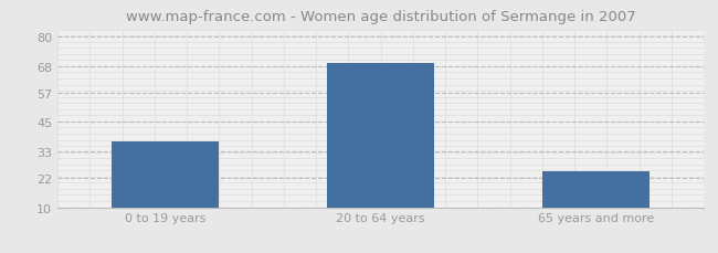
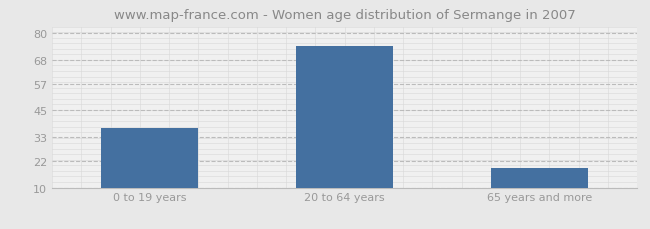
20 to 64 years: 69 -> 74
65 years and more: 25 -> 19
